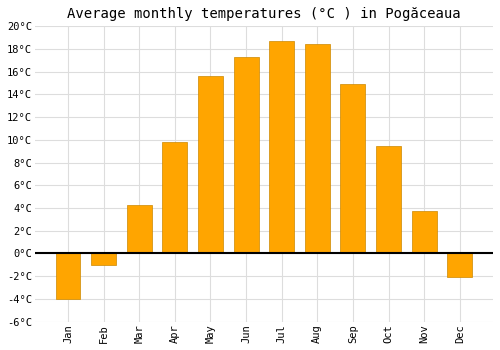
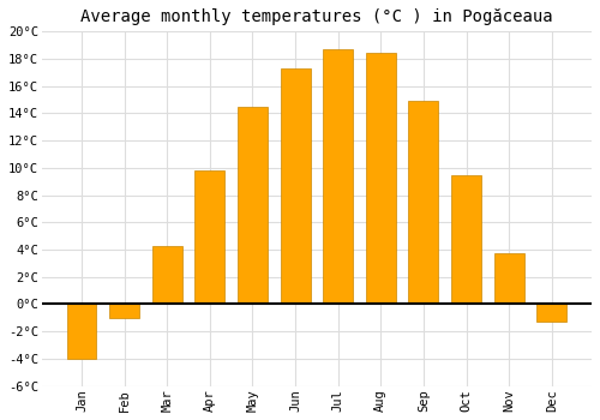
May: 15.6°C -> 14.5°C
Dec: -2.1°C -> -1.3°C
